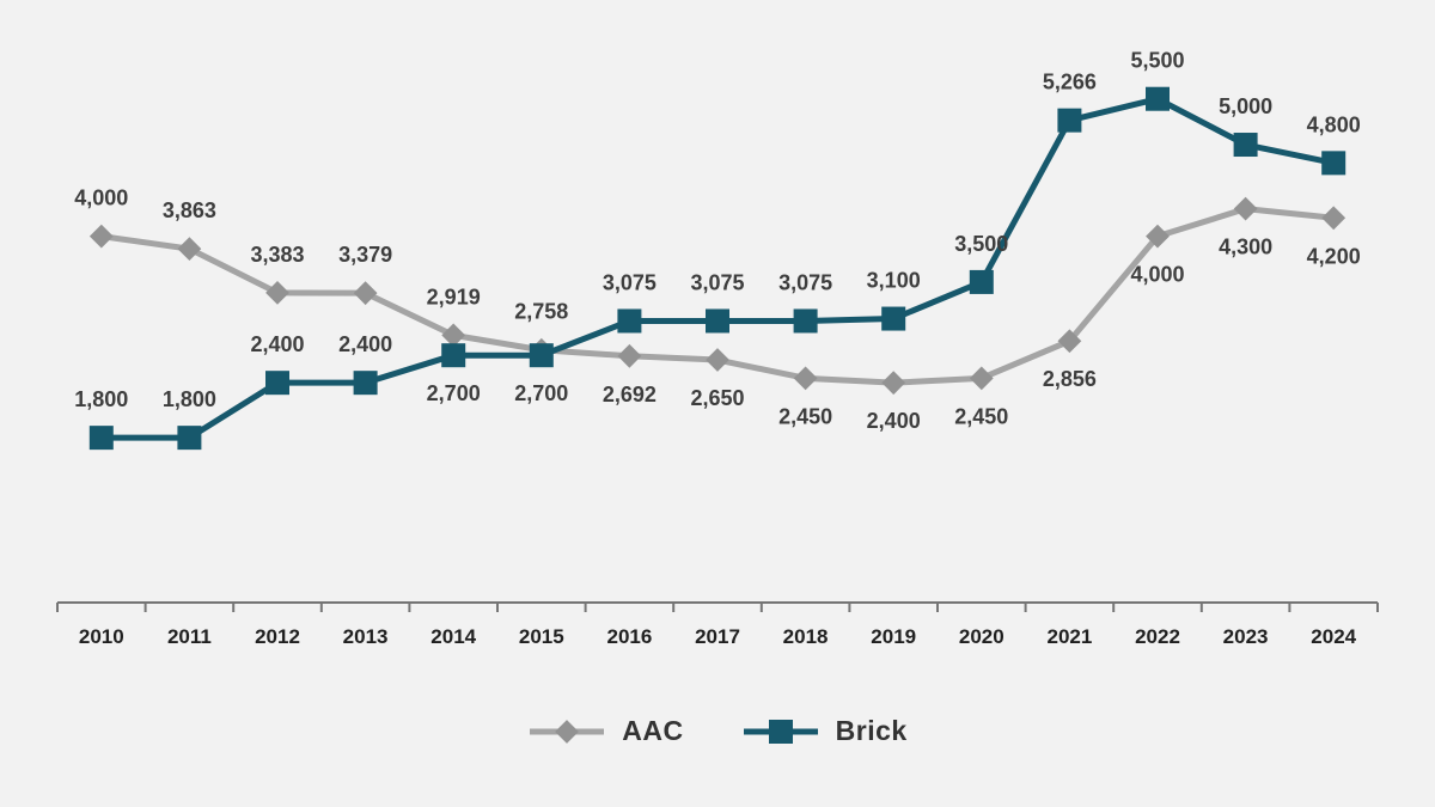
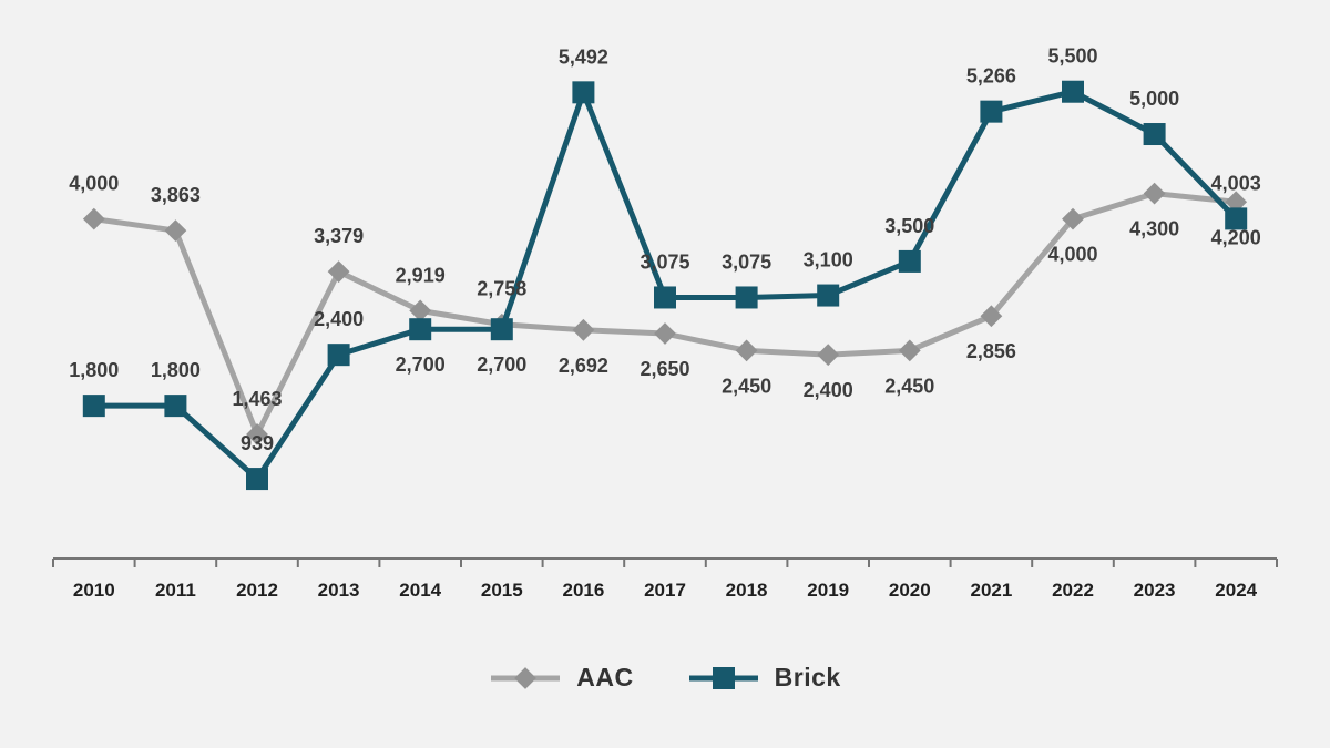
AAC/2012: 3,383 -> 1,463
Brick/2012: 2,400 -> 939
Brick/2016: 3,075 -> 5,492
Brick/2024: 4,800 -> 4,003
